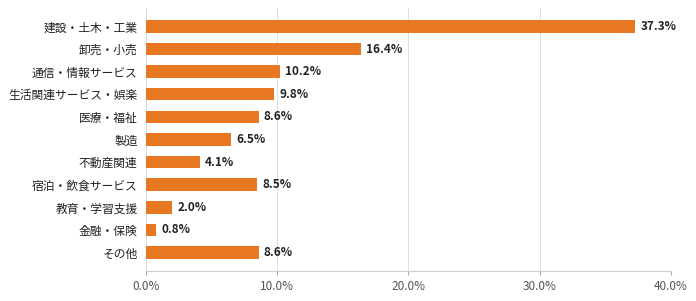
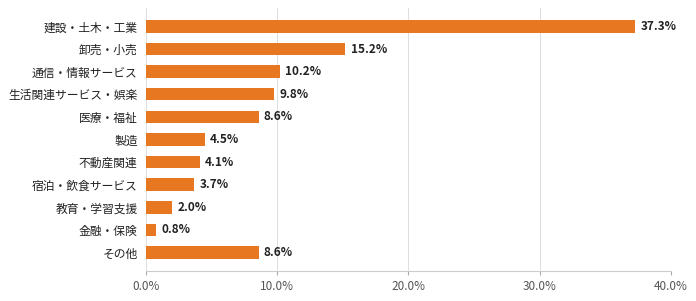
卸売・小売: 16.4% -> 15.2%
製造: 6.5% -> 4.5%
宿泊・飲食サービス: 8.5% -> 3.7%
